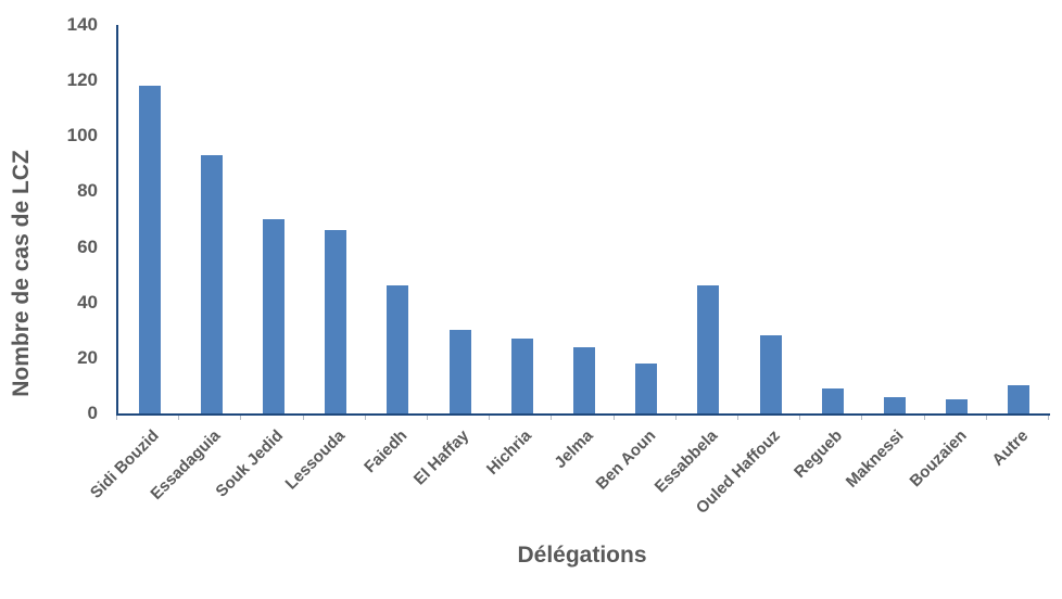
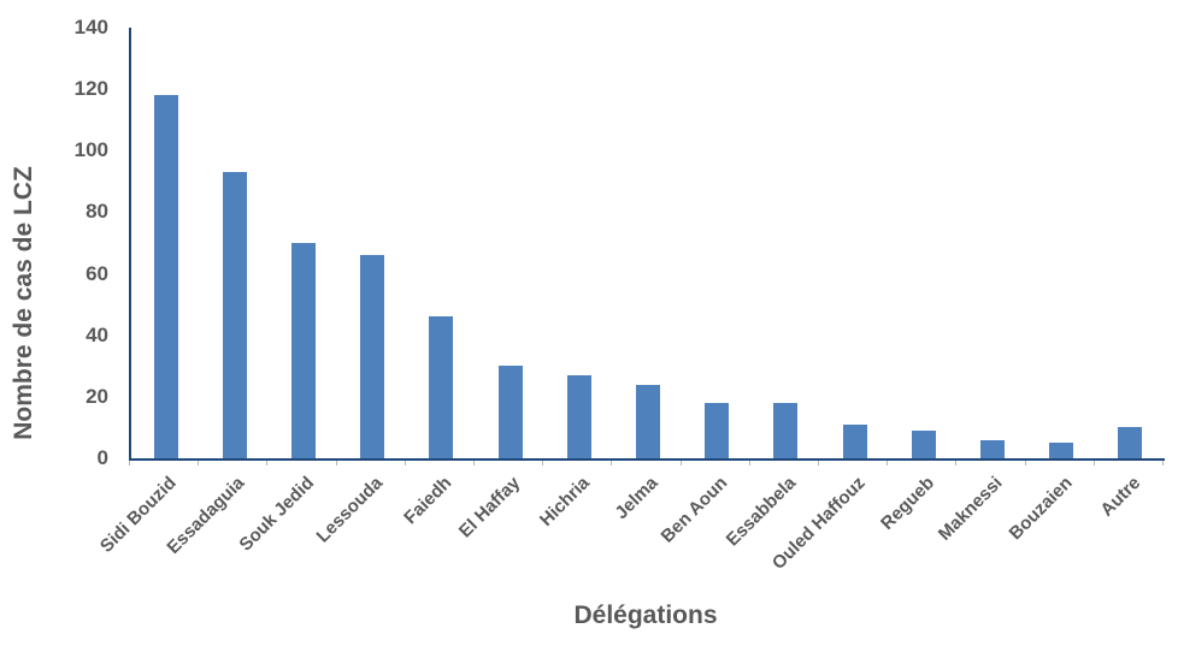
Essabbela: 46 -> 18
Ouled Haffouz: 28 -> 11
